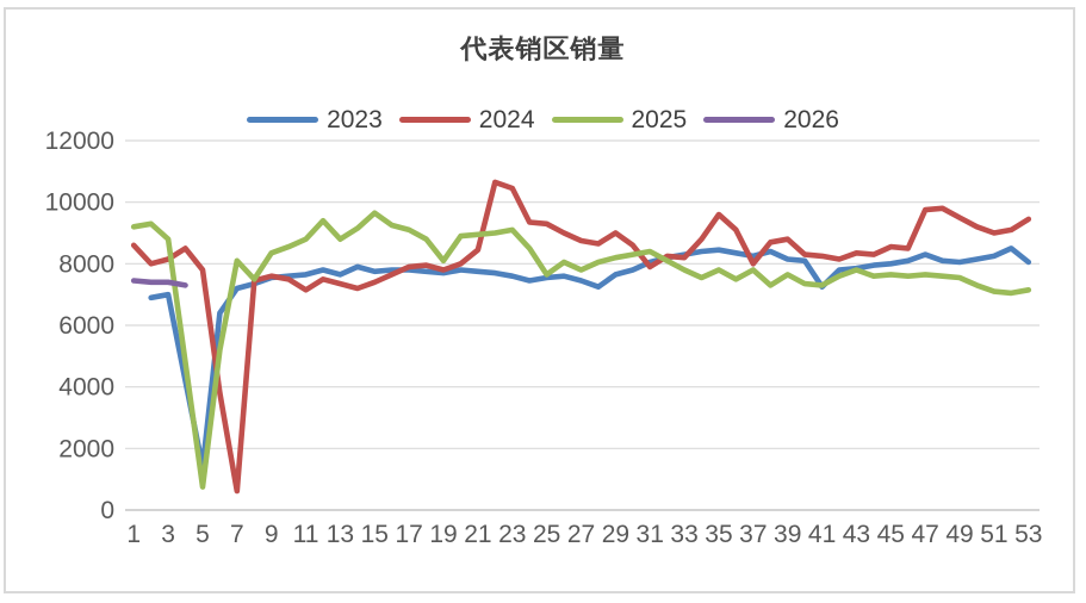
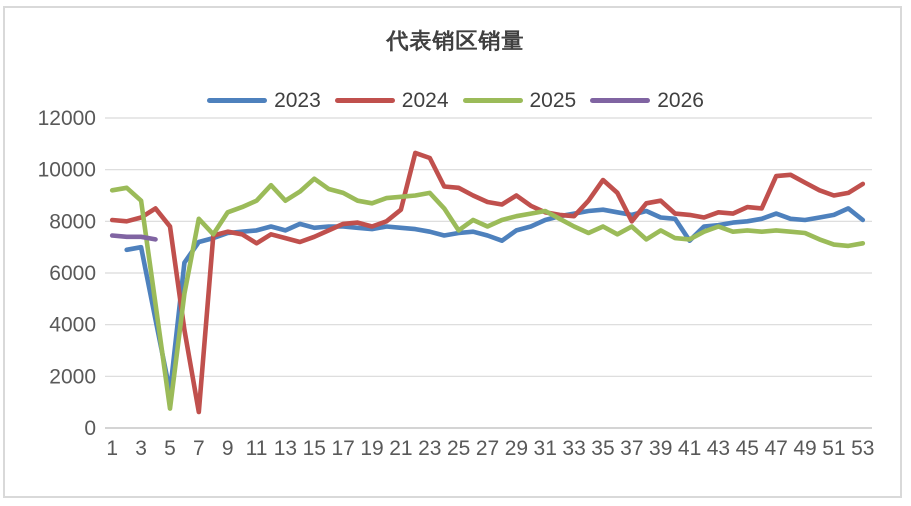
2024/1: 8600 -> 8000
2025/19: 8100 -> 8700
2024/31: 7900 -> 8400
